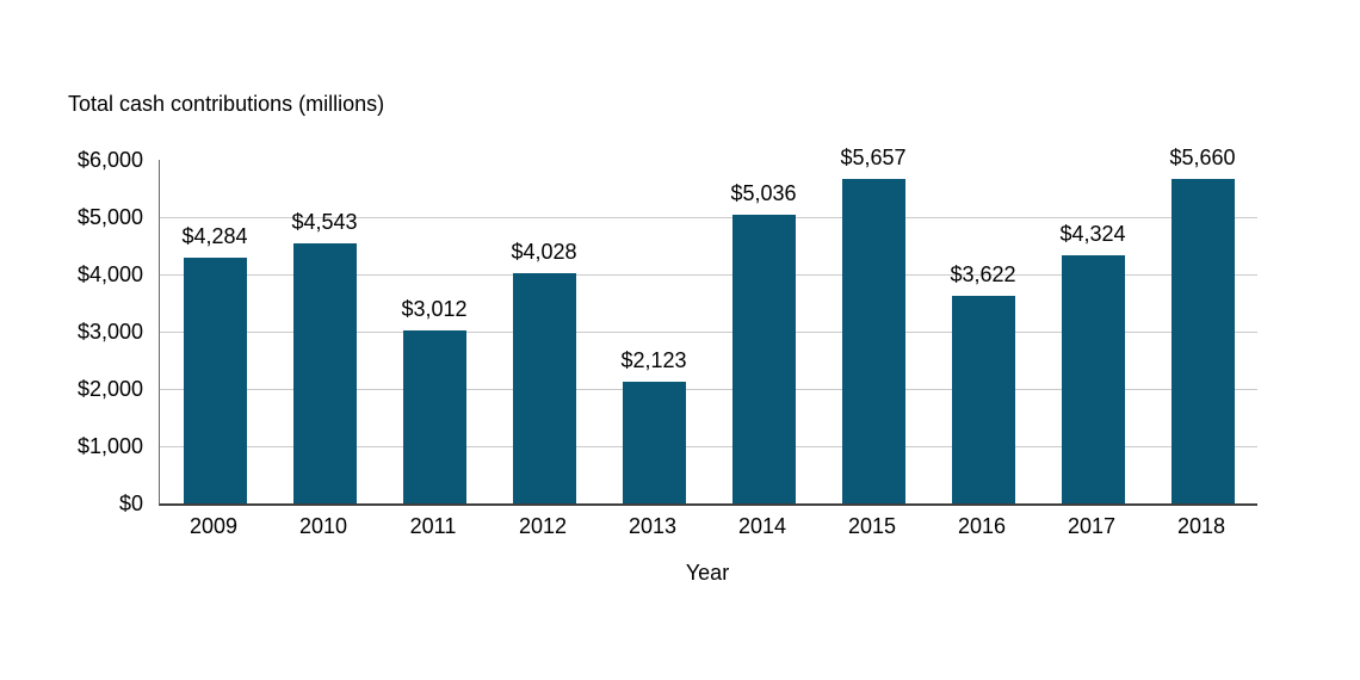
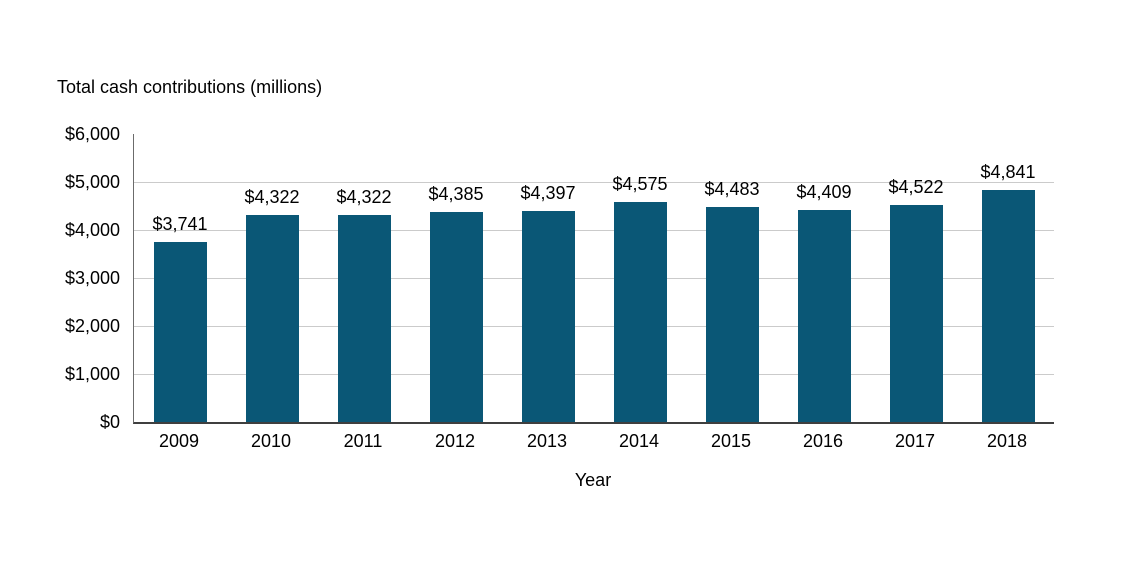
2009: $4,284 -> $3,741
2010: $4,543 -> $4,322
2011: $3,012 -> $4,322
2012: $4,028 -> $4,385
2013: $2,123 -> $4,397
2014: $5,036 -> $4,575
2015: $5,657 -> $4,483
2016: $3,622 -> $4,409
2017: $4,324 -> $4,522
2018: $5,660 -> $4,841
